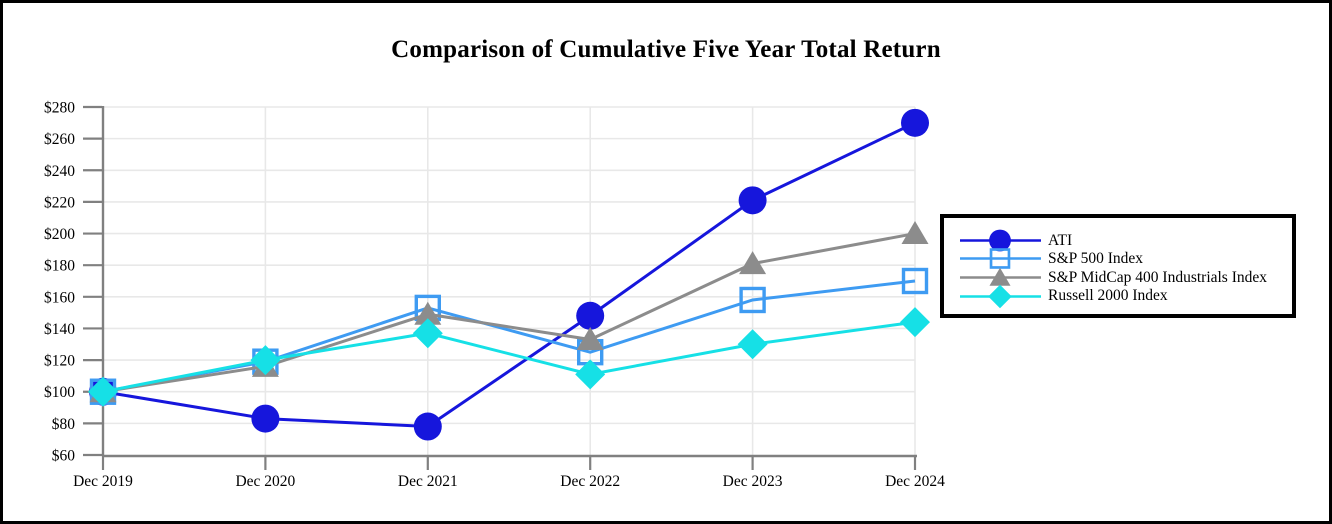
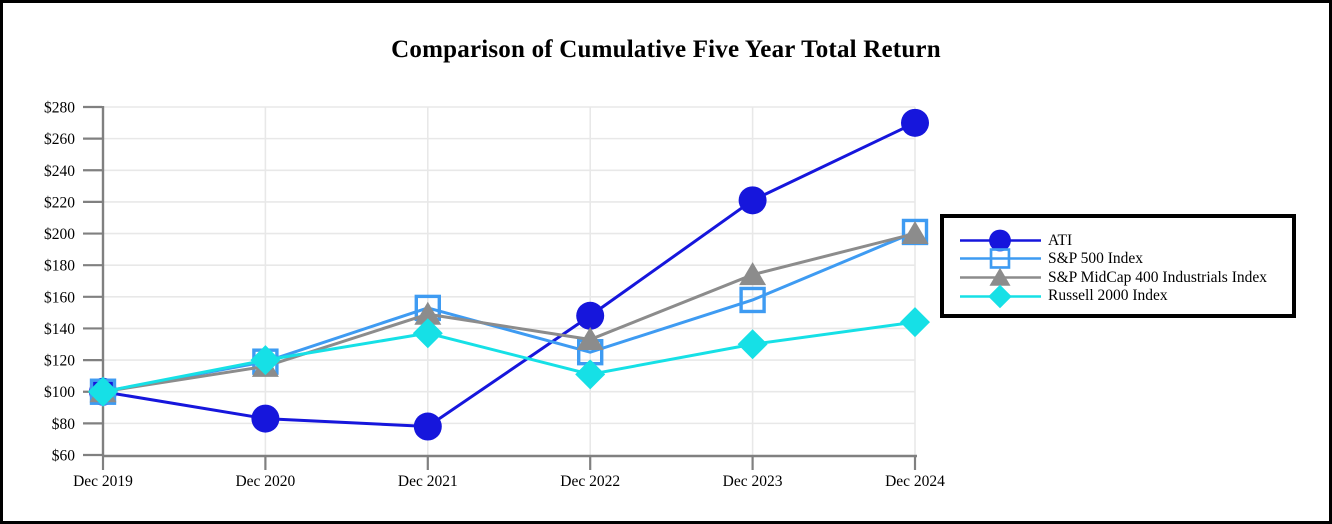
S&P MidCap 400 Industrials Index/Dec 2023: $181 -> $174
S&P 500 Index/Dec 2024: $170 -> $201
